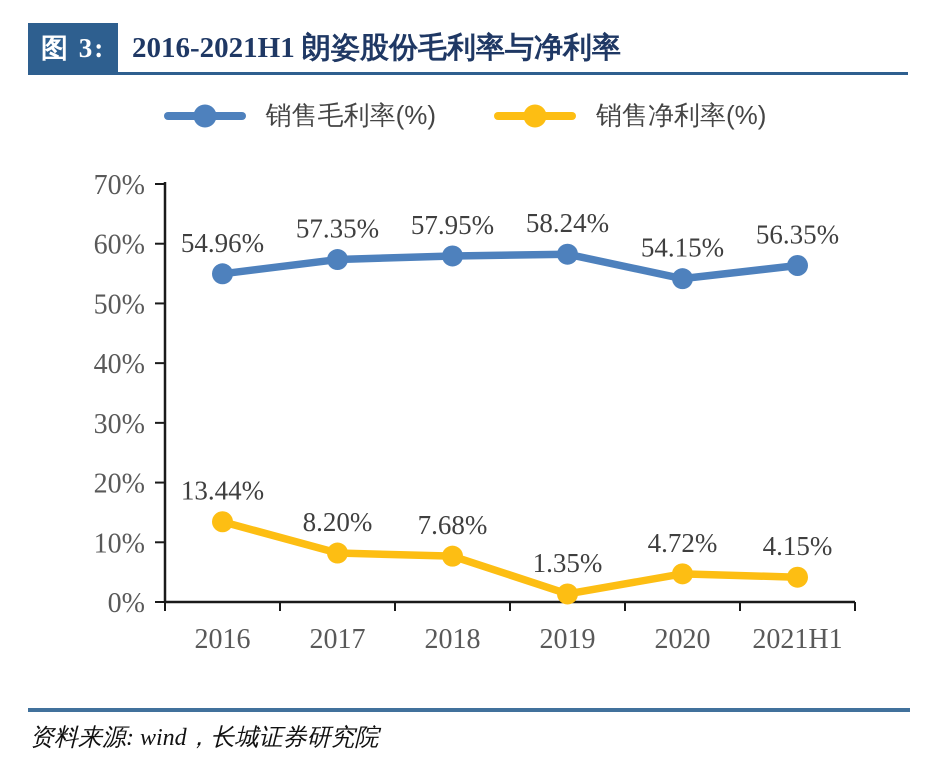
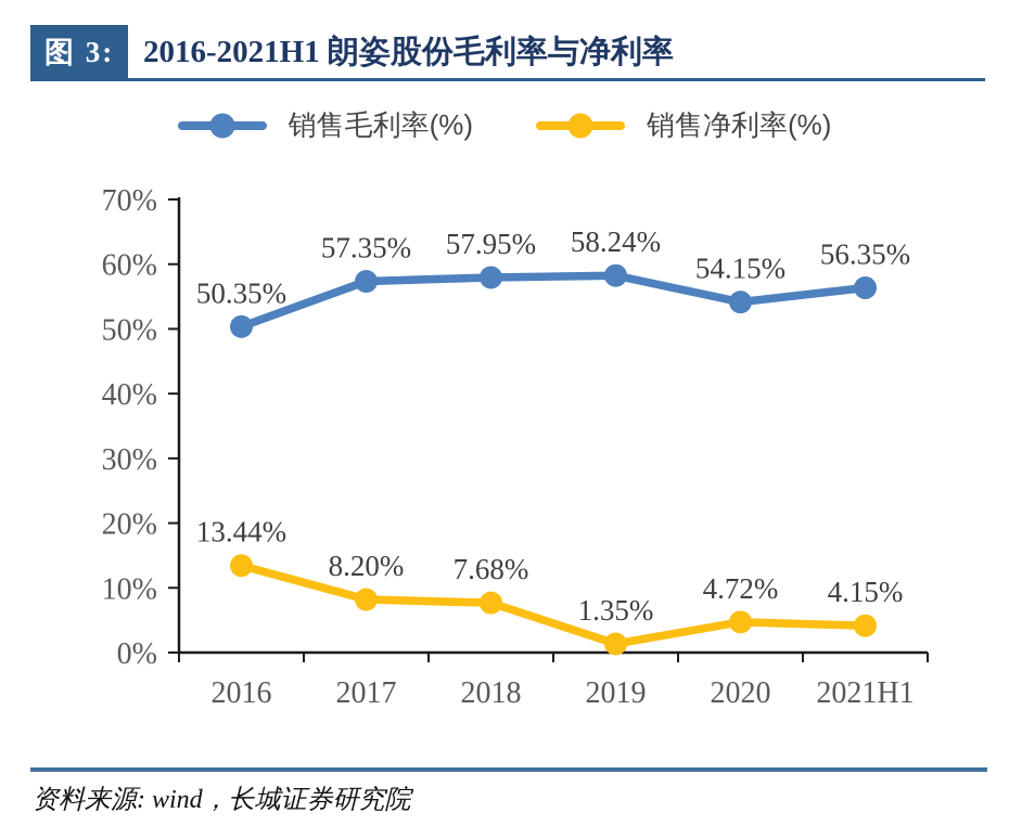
销售毛利率(%)/2016: 54.96% -> 50.35%
